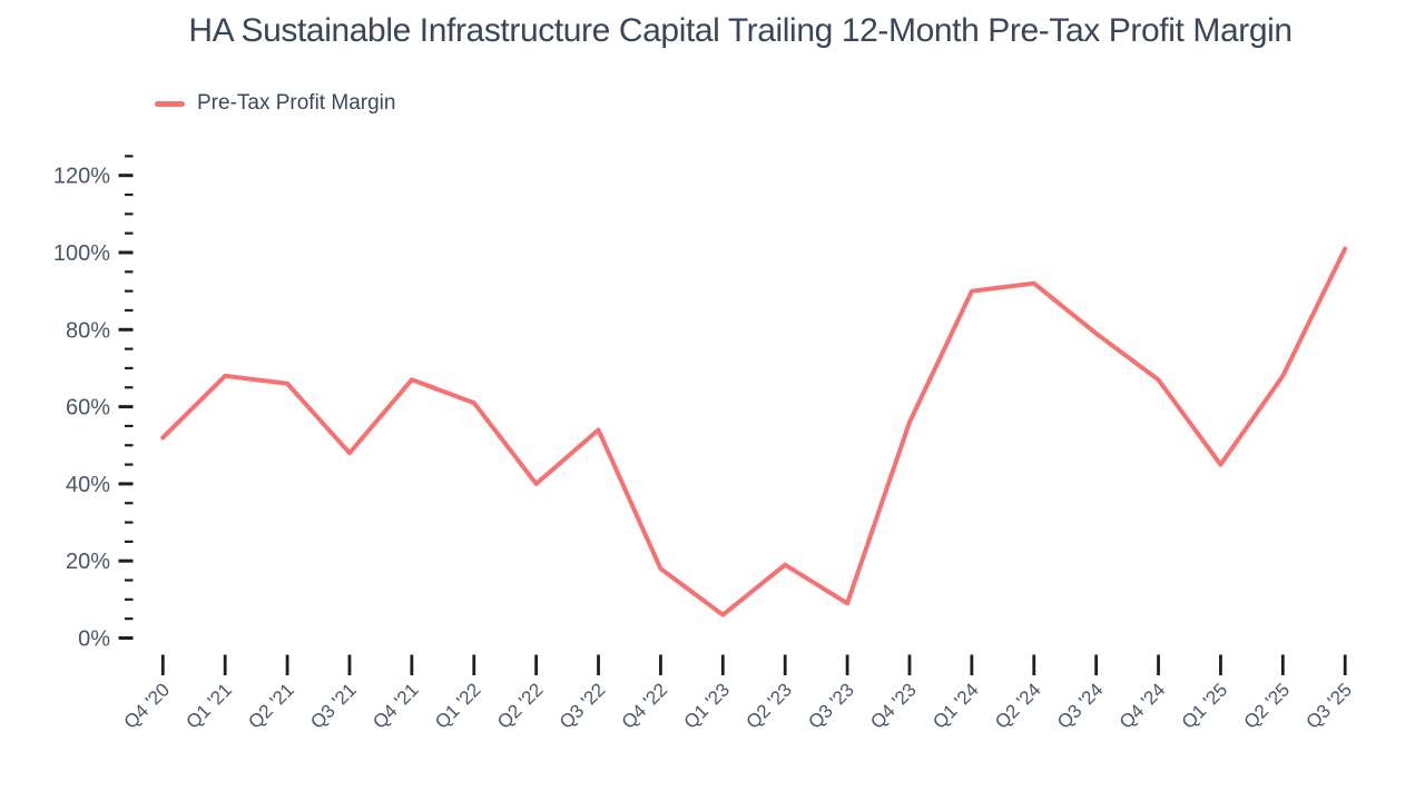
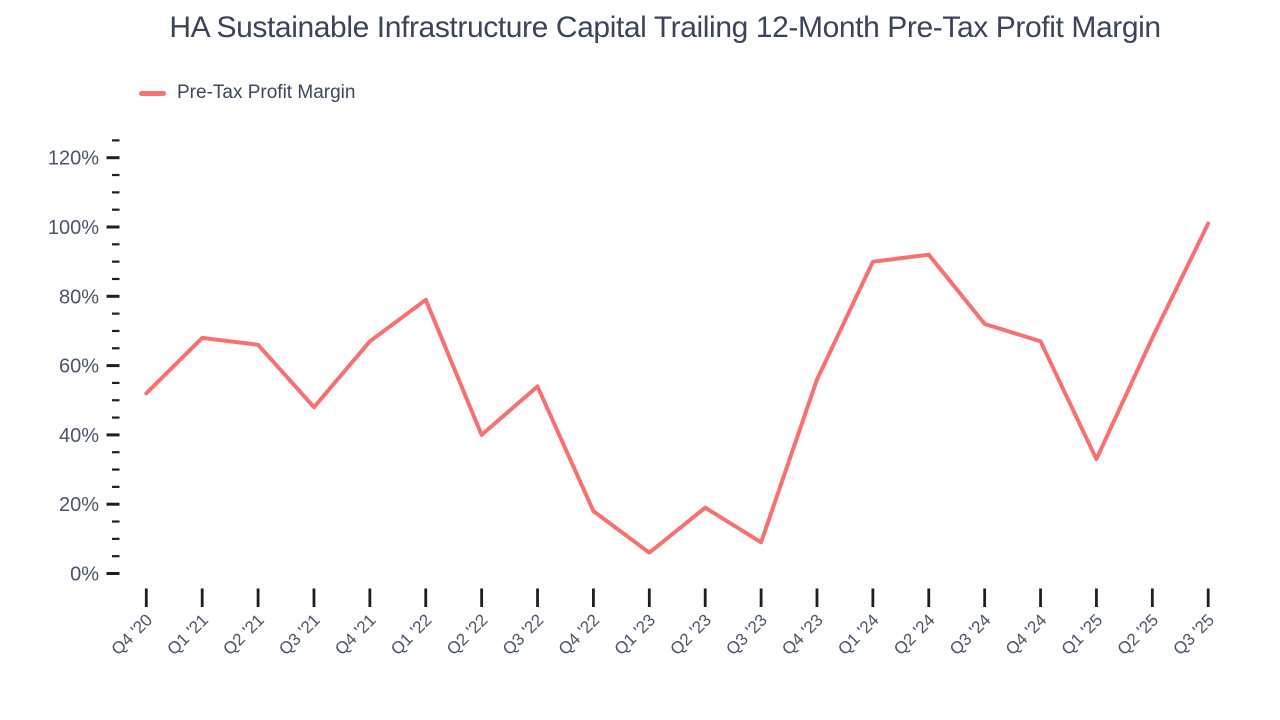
Q1 '22: 61% -> 79%
Q3 '24: 79% -> 72%
Q1 '25: 45% -> 33%
